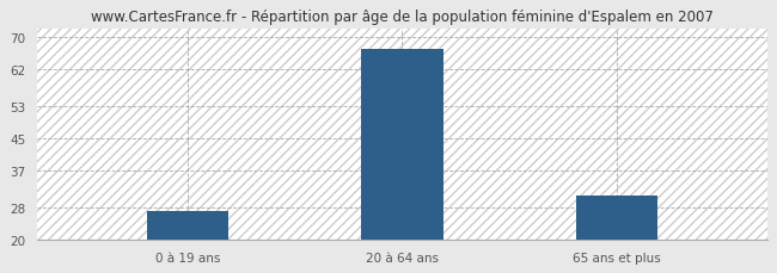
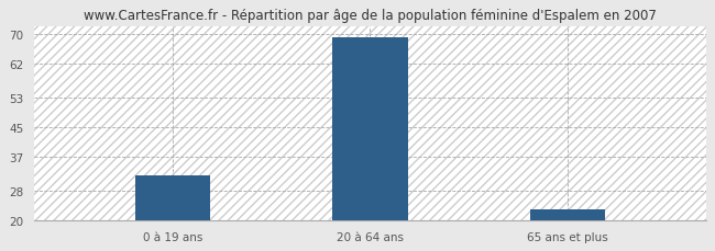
0 à 19 ans: 27 -> 32
20 à 64 ans: 67 -> 69
65 ans et plus: 31 -> 23
